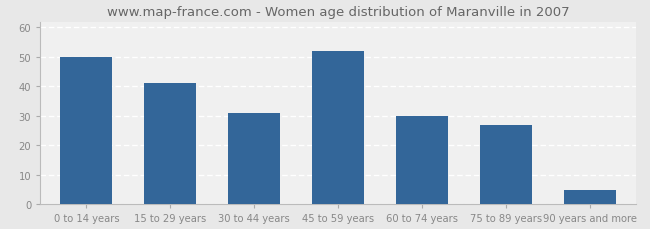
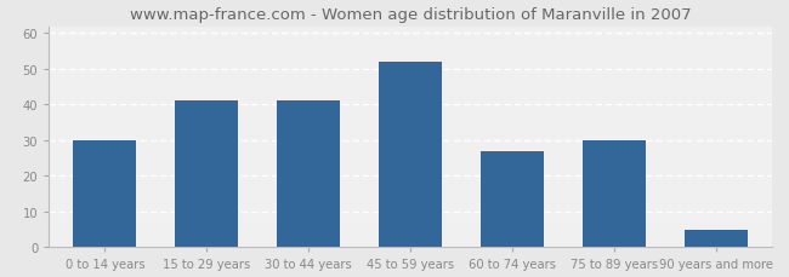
0 to 14 years: 50 -> 30
30 to 44 years: 31 -> 41
60 to 74 years: 30 -> 27
75 to 89 years: 27 -> 30
